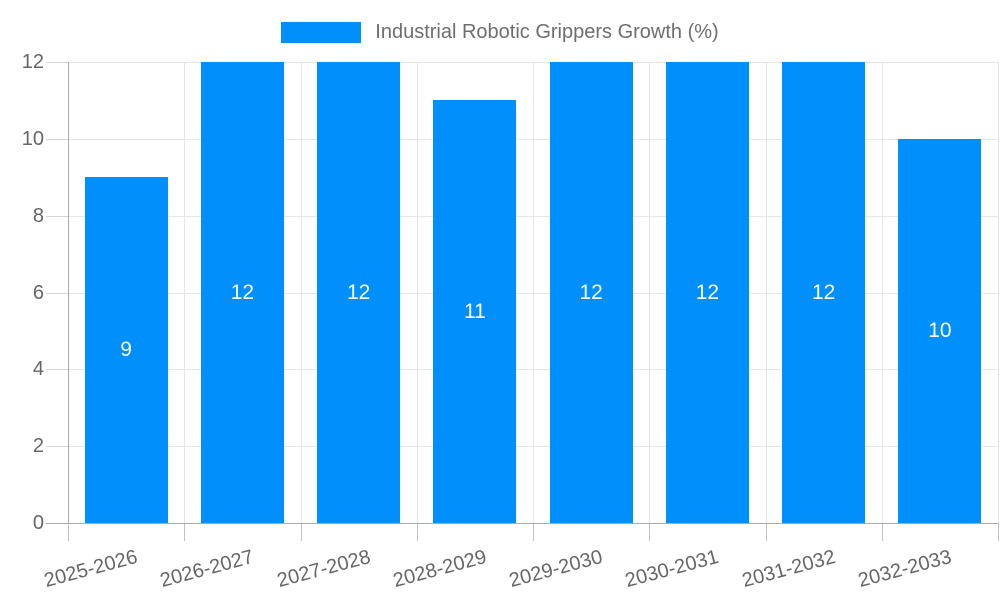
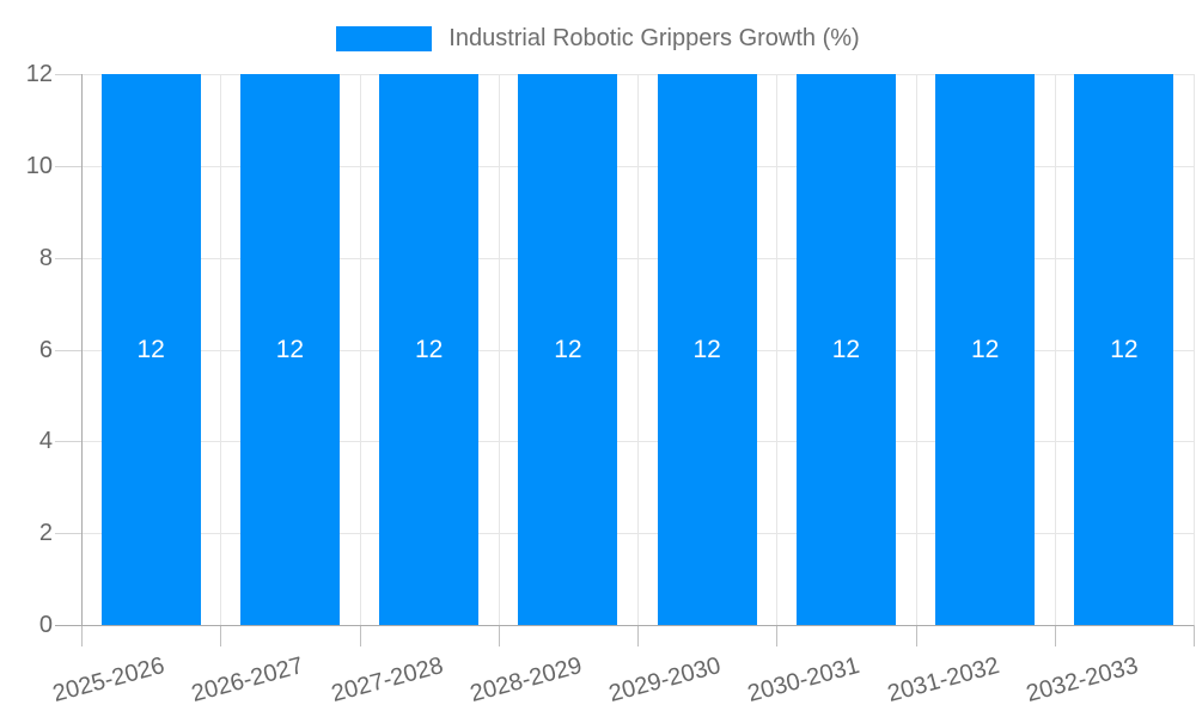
2025-2026: 9 -> 12
2028-2029: 11 -> 12
2032-2033: 10 -> 12
